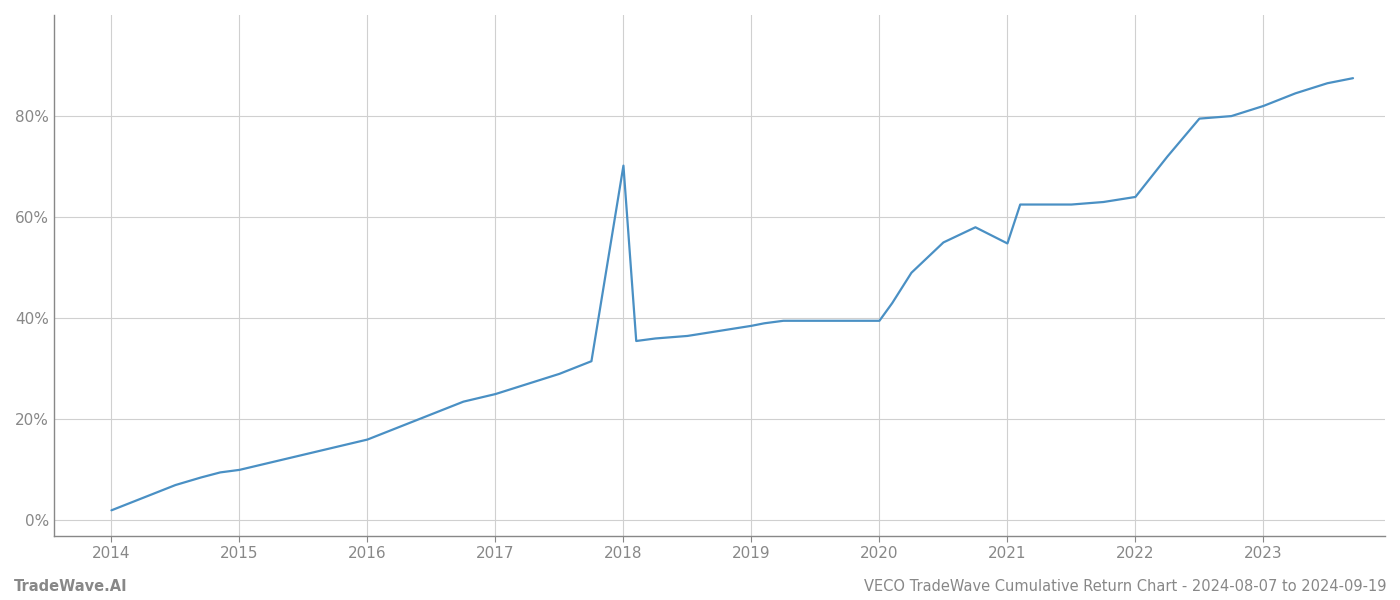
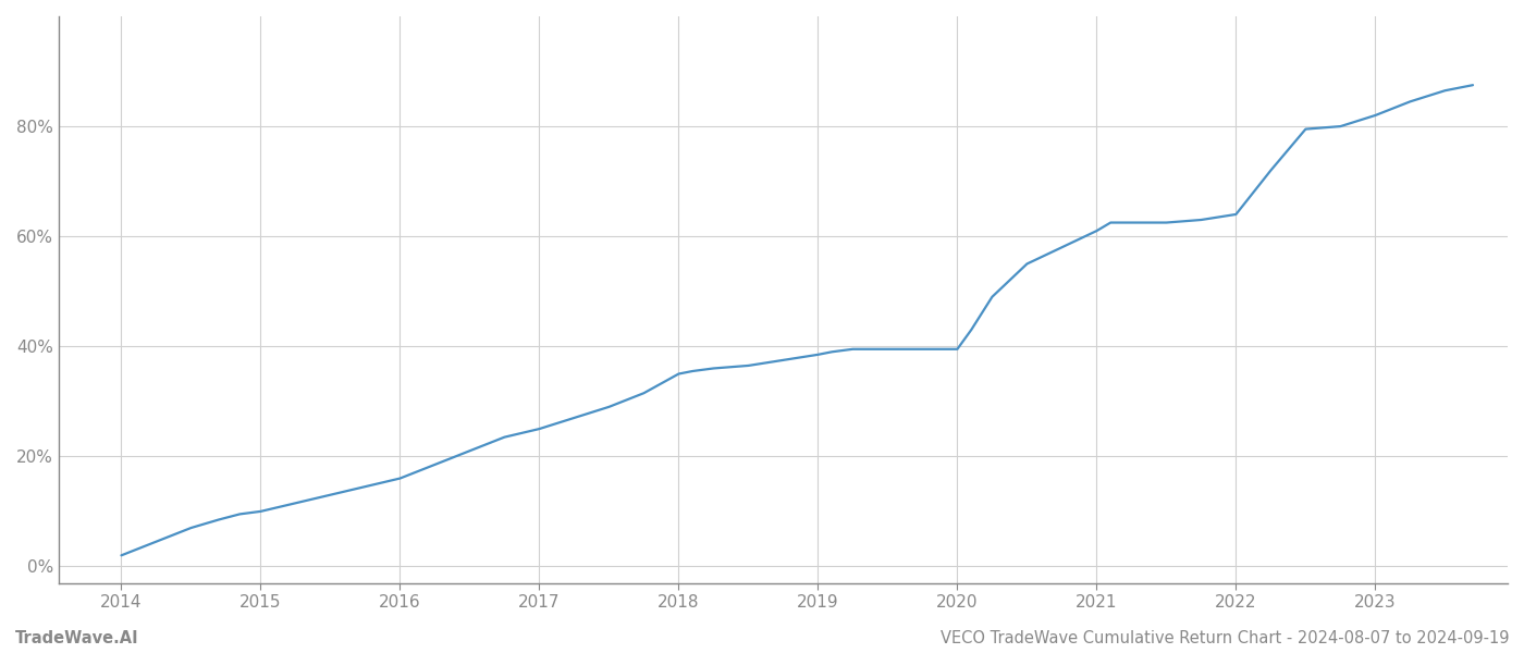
2018: 70.2% -> 35.0%
2021: 54.8% -> 61.0%
